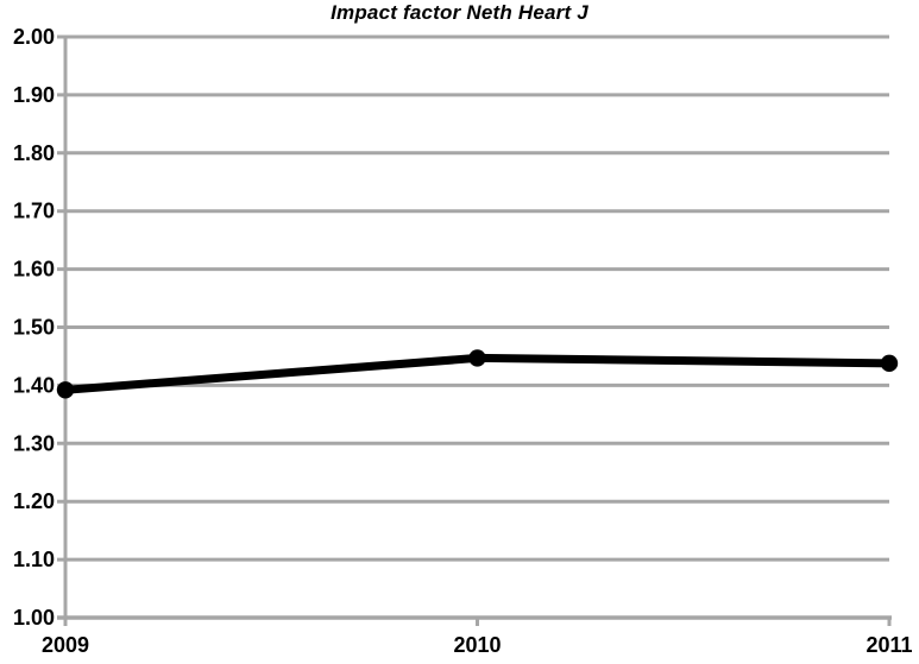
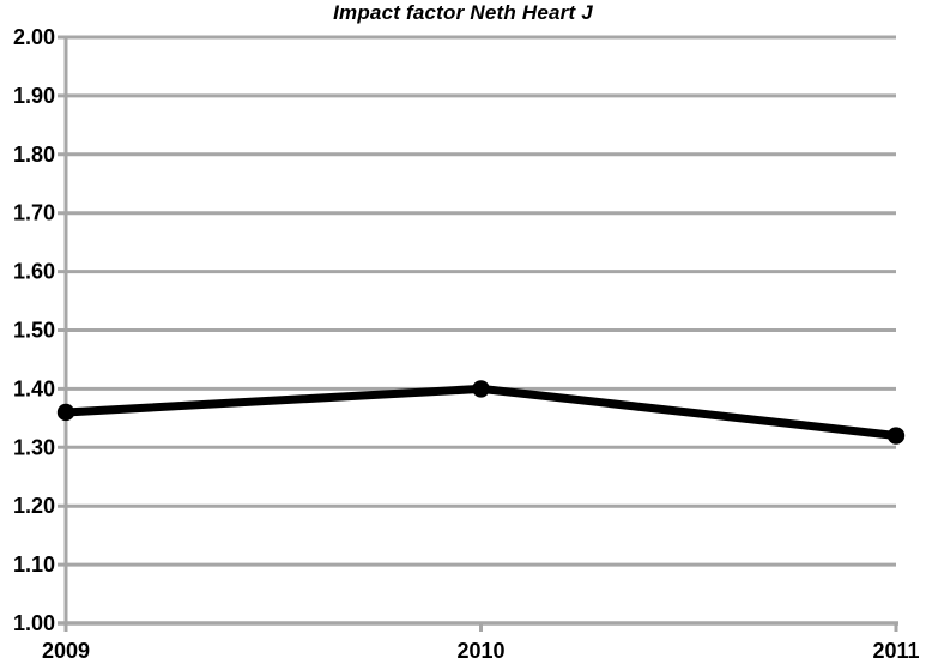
2009: 1.39 -> 1.36
2010: 1.45 -> 1.40
2011: 1.44 -> 1.32
